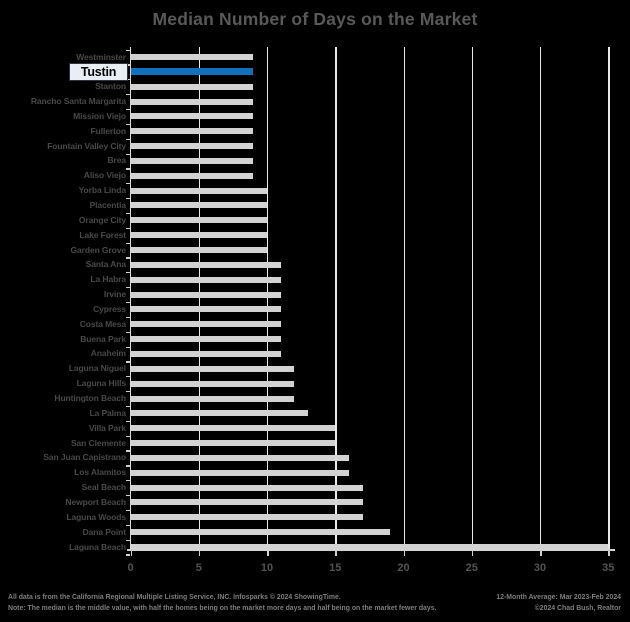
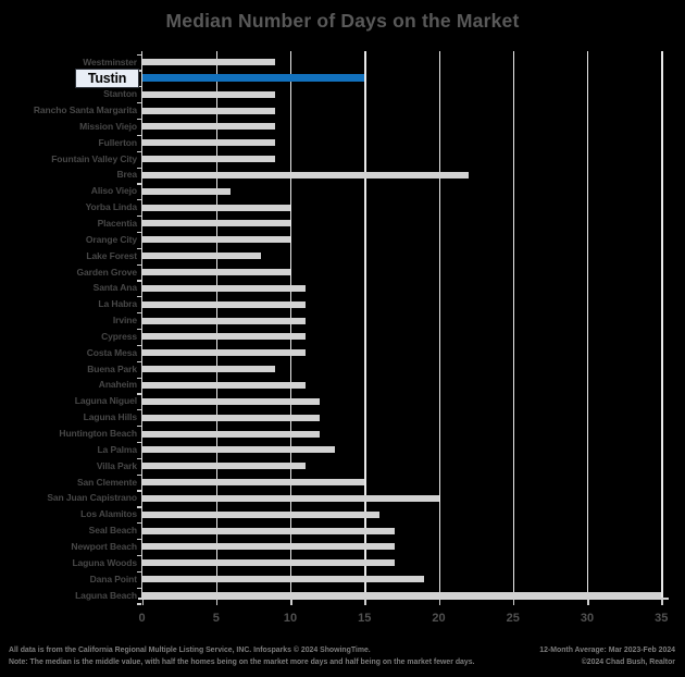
Tustin: 9 -> 15
Brea: 9 -> 22
Aliso Viejo: 9 -> 6
Lake Forest: 10 -> 8
Buena Park: 11 -> 9
Villa Park: 15 -> 11
San Juan Capistrano: 16 -> 20
